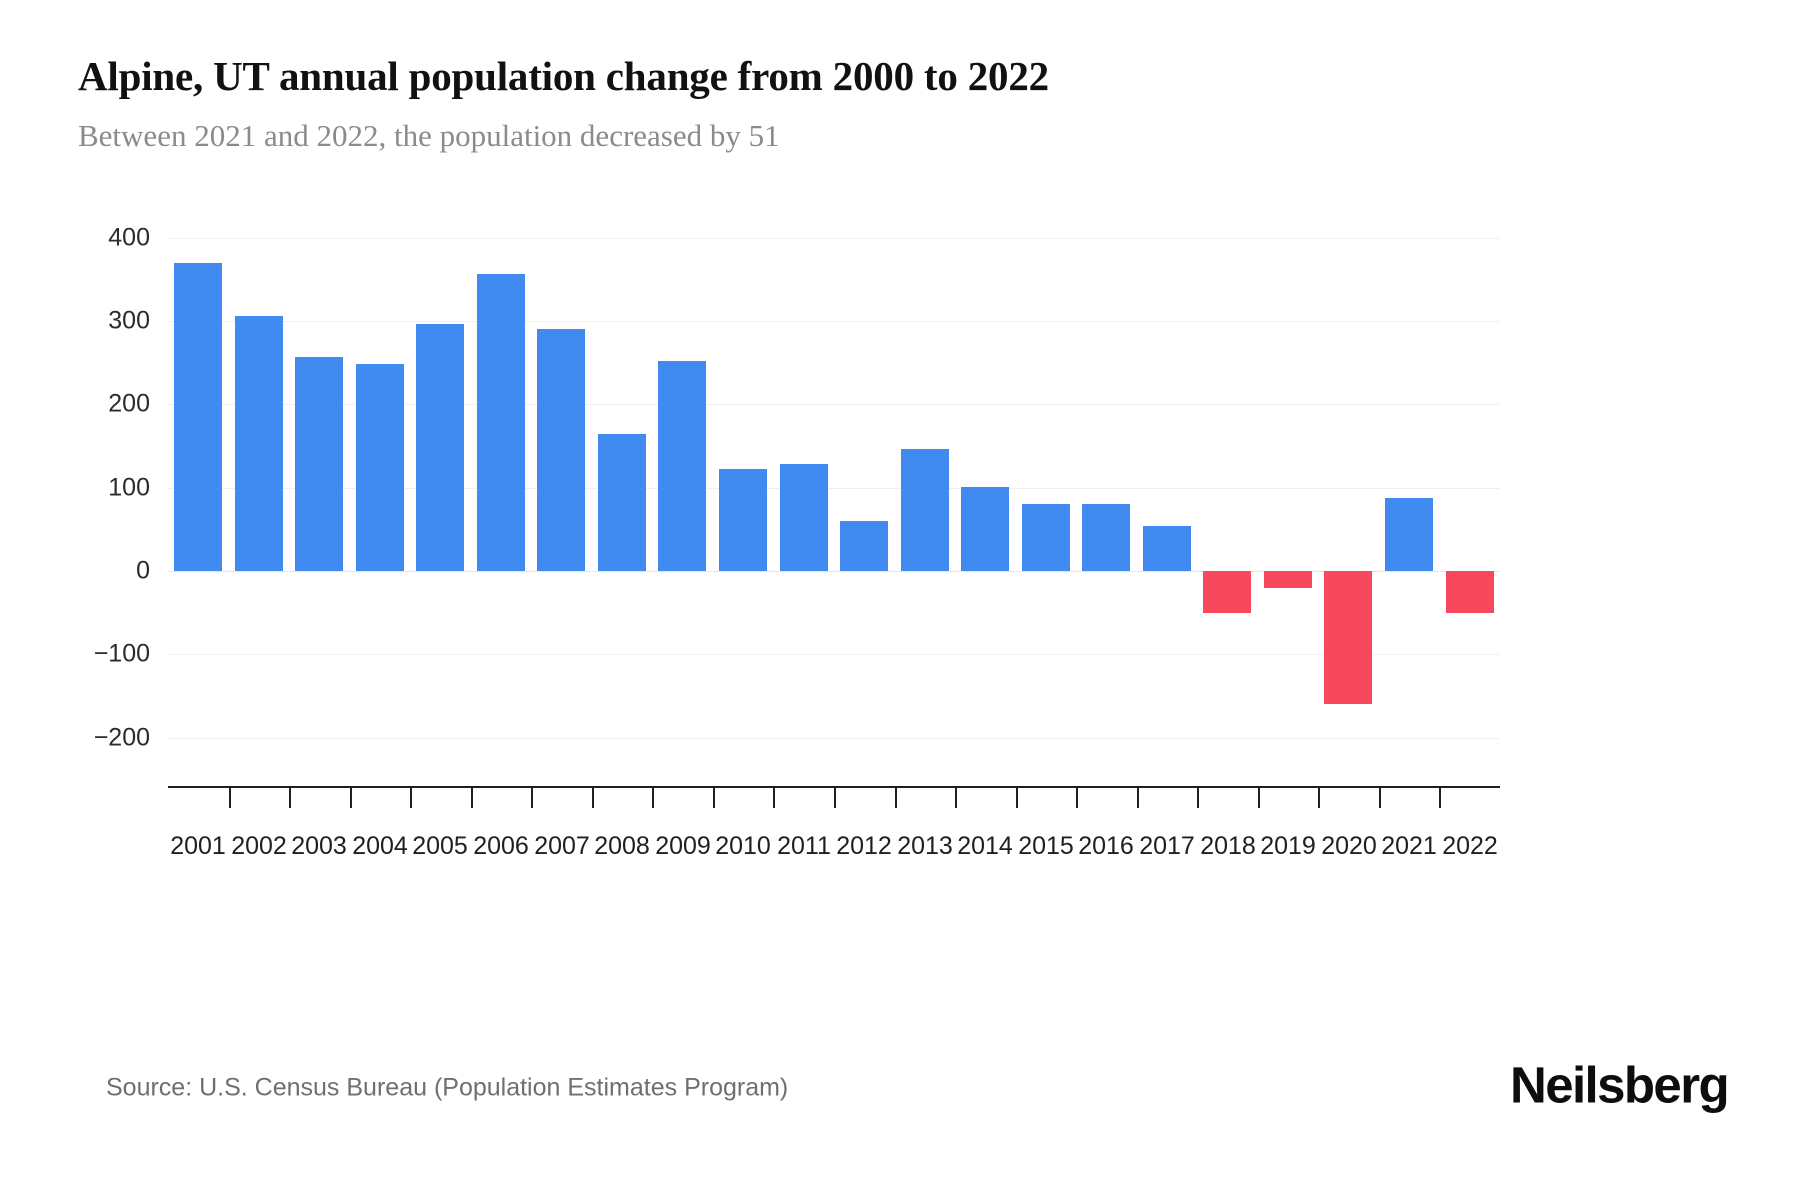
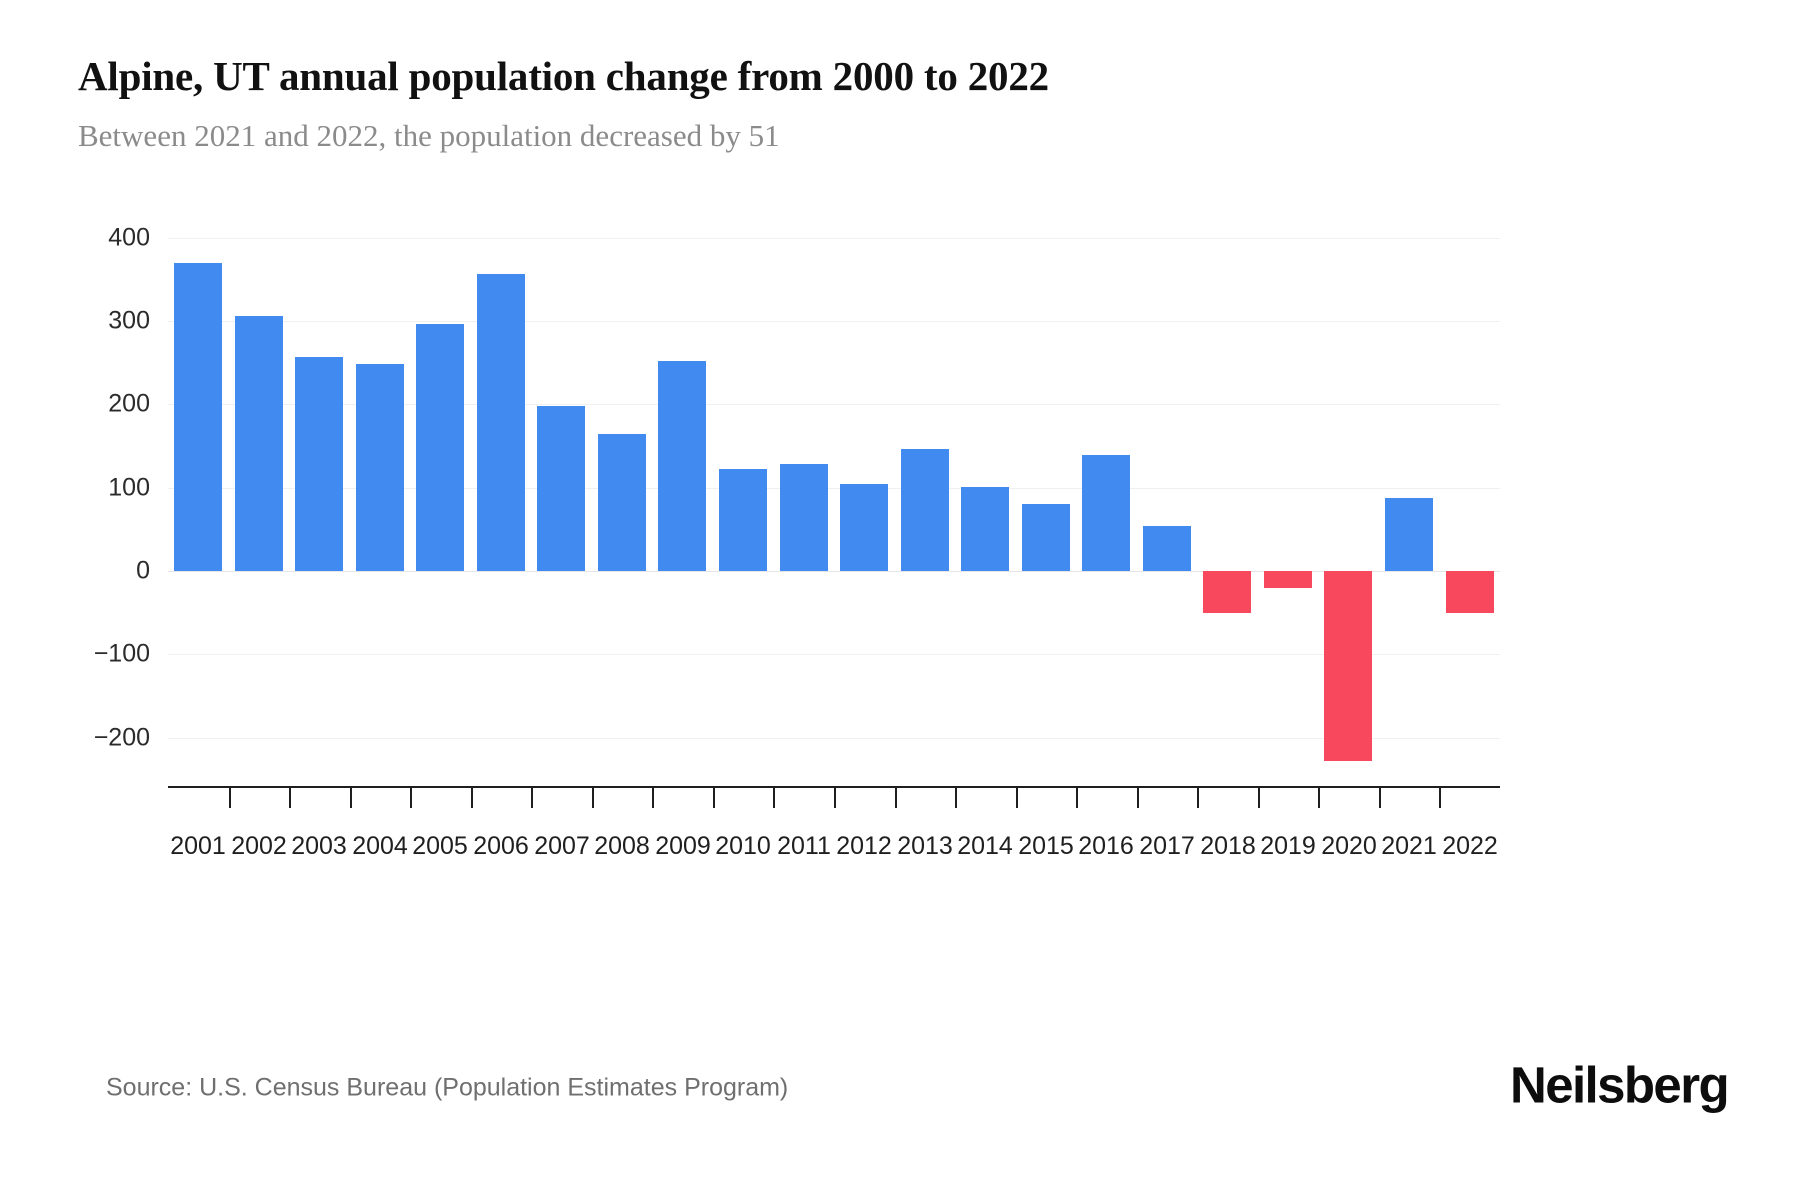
2007: 290 -> 200
2012: 60 -> 100
2016: 80 -> 140
2020: -160 -> -230
